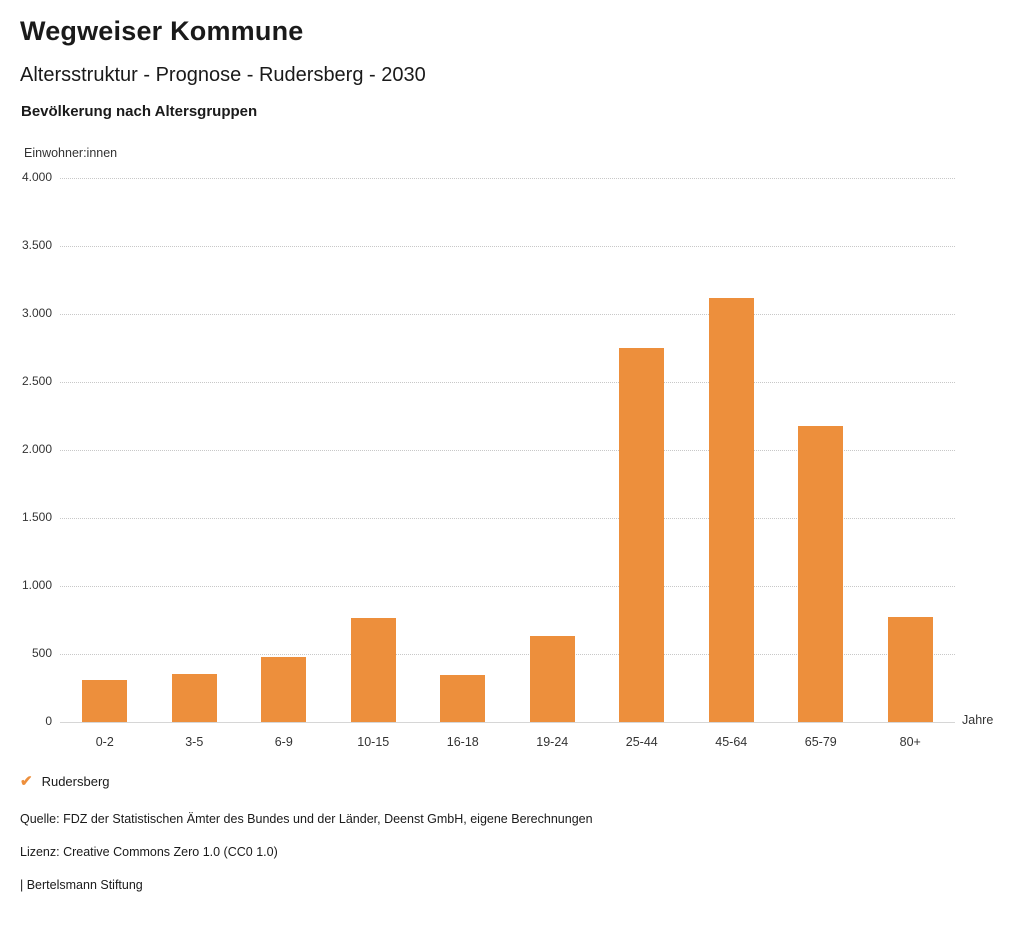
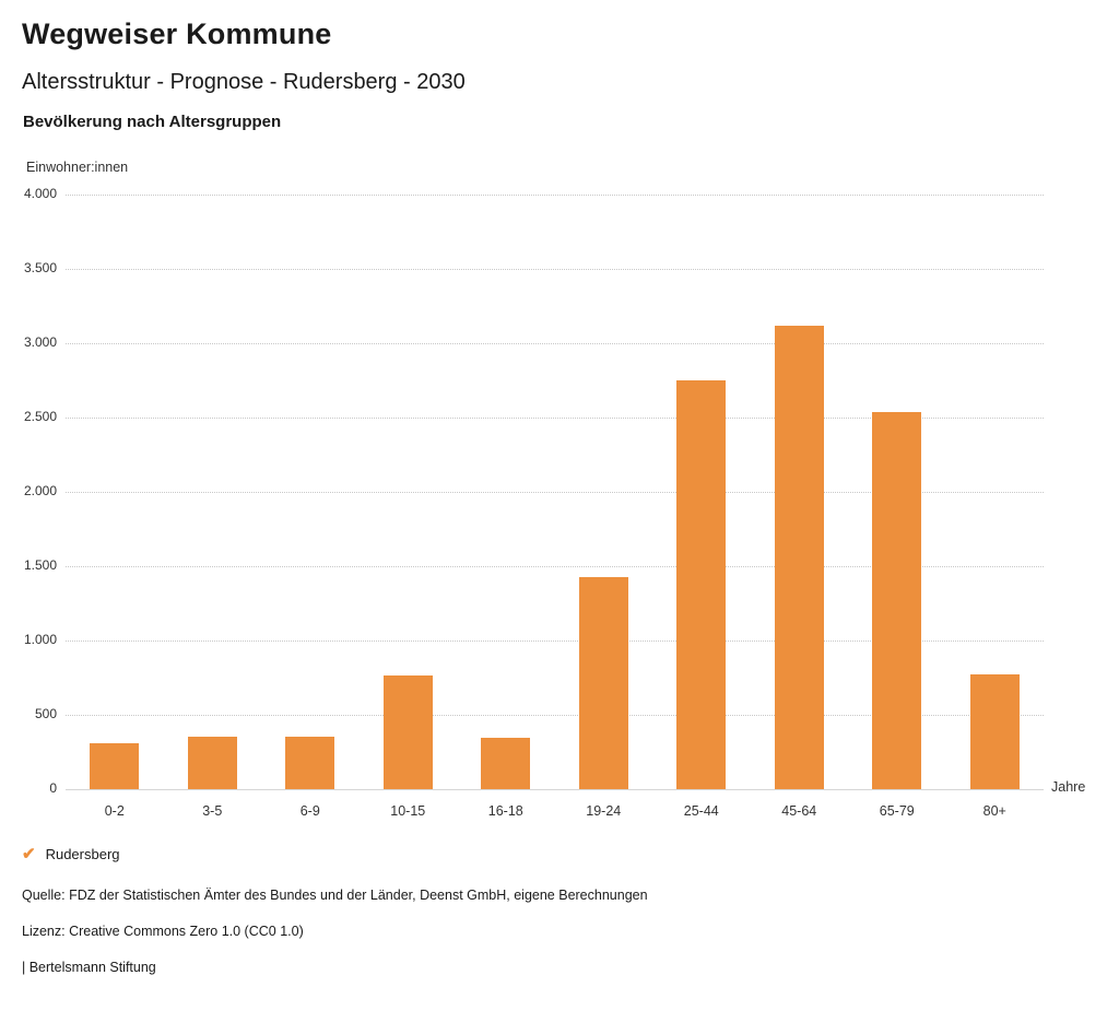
6-9: 480 -> 350
19-24: 630 -> 1430
65-79: 2180 -> 2540
